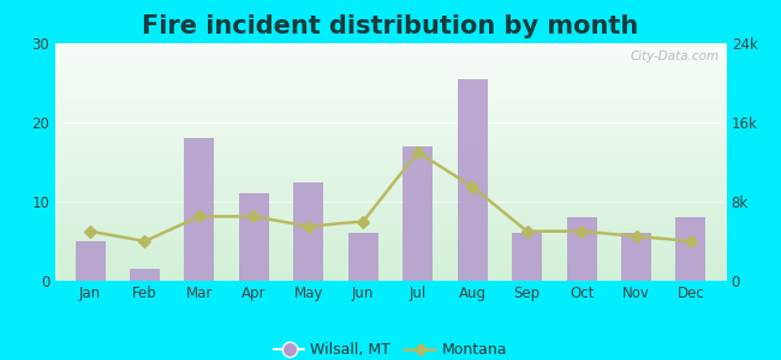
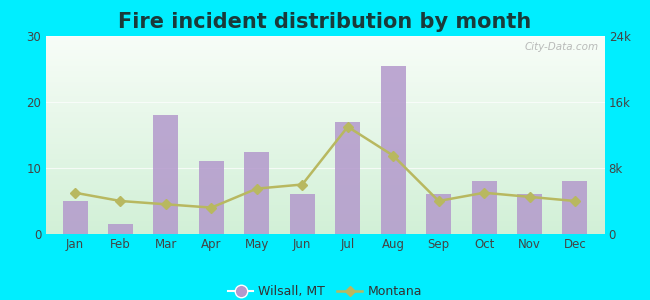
Montana/Mar: 6.5k -> 3.6k
Montana/Apr: 6.5k -> 3.2k
Montana/Sep: 5.0k -> 4.0k
